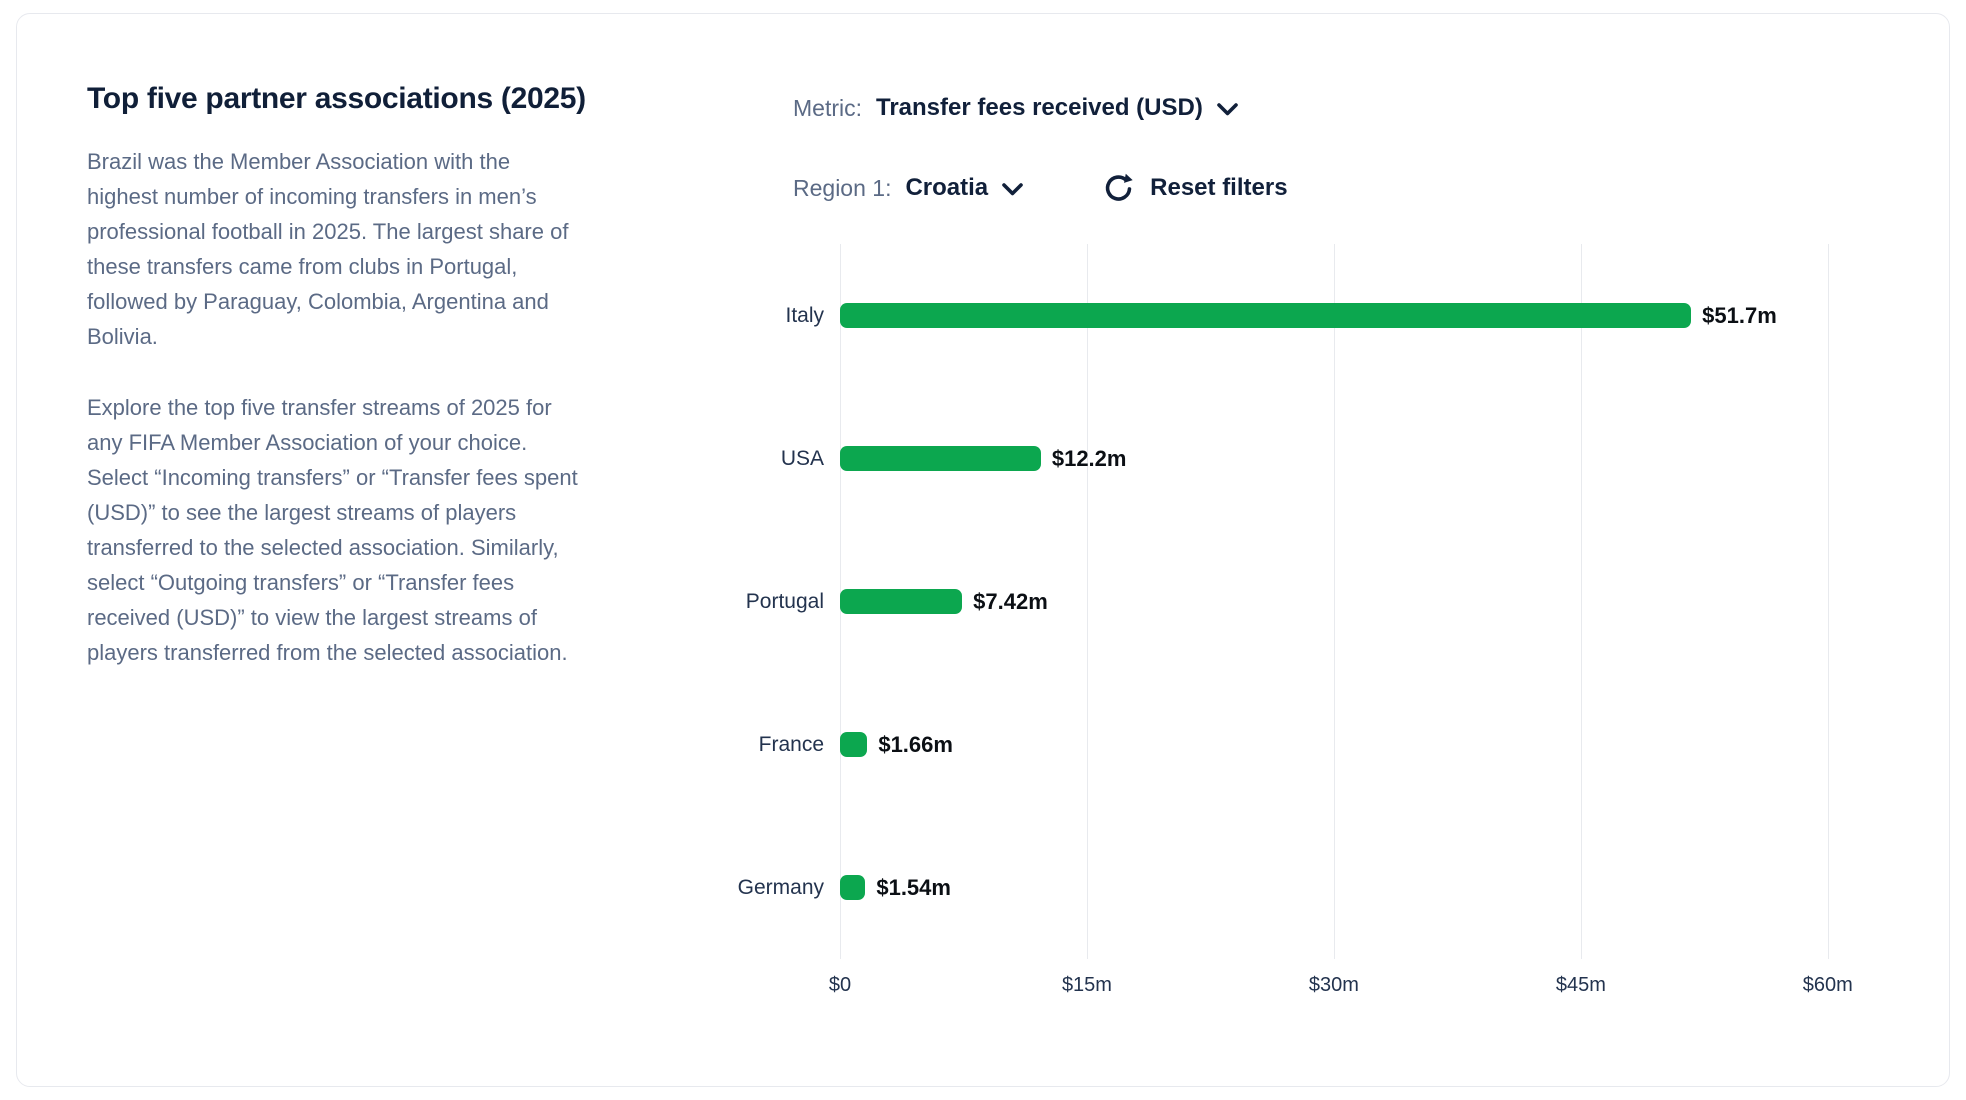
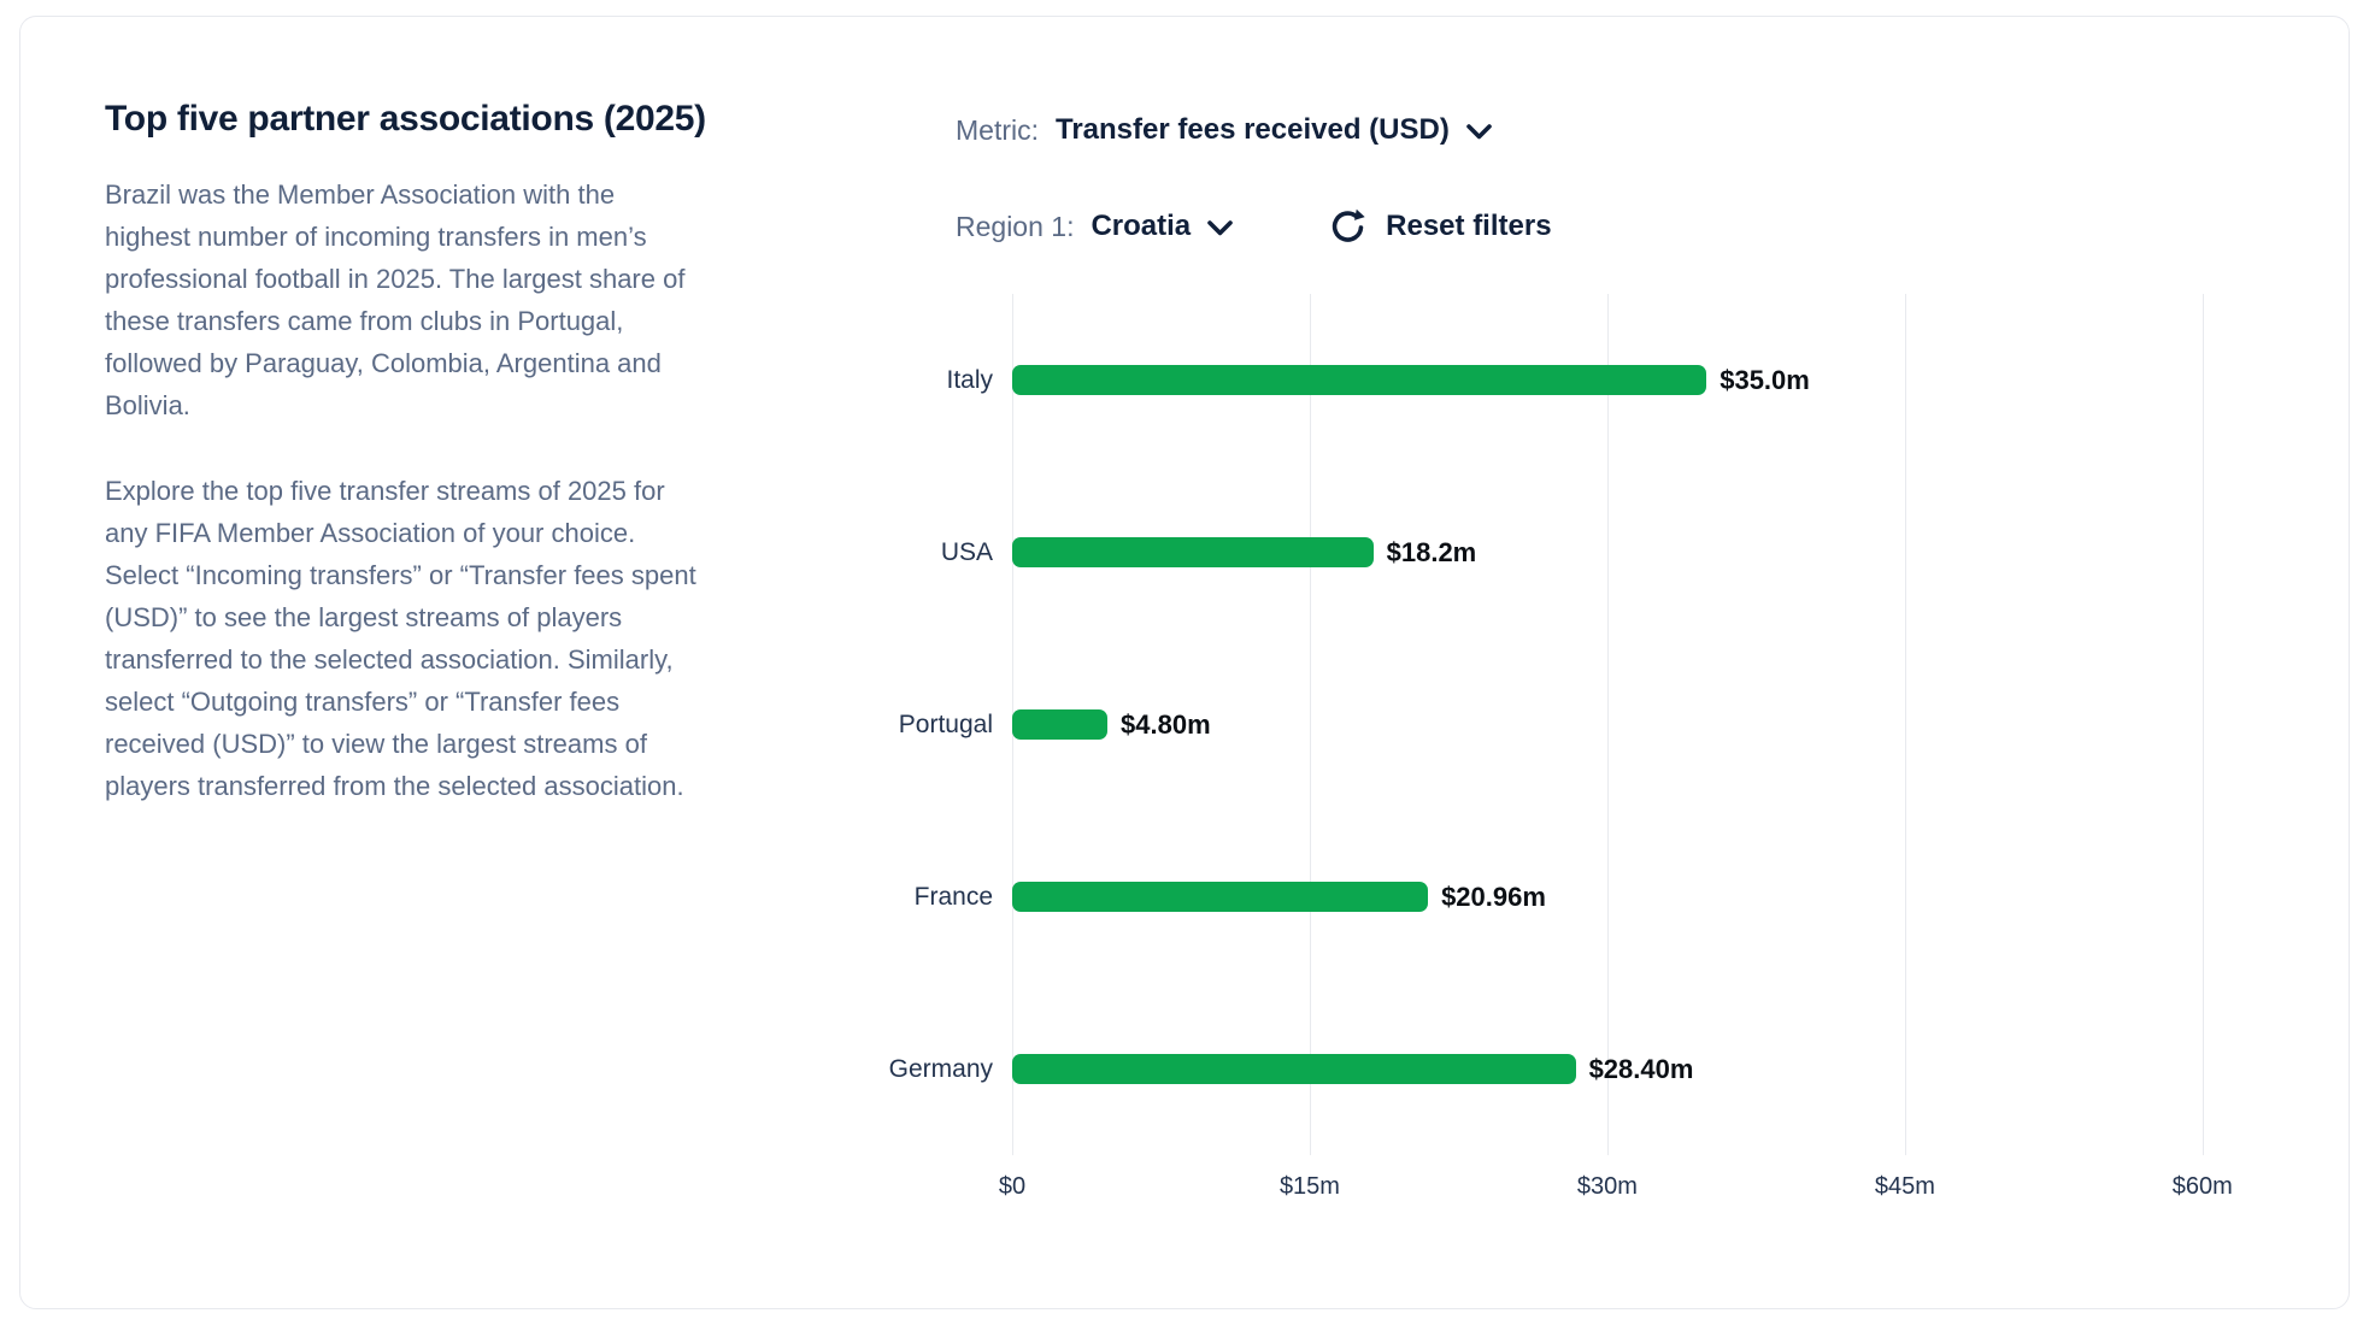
Italy: $51.7m -> $35.0m
USA: $12.2m -> $18.2m
Portugal: $7.42m -> $4.80m
France: $1.66m -> $20.96m
Germany: $1.54m -> $28.40m
